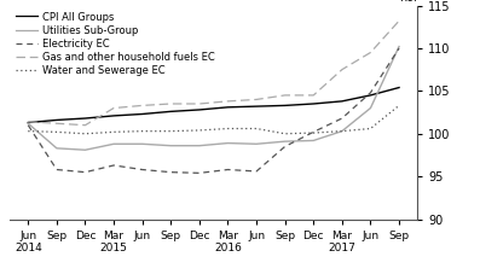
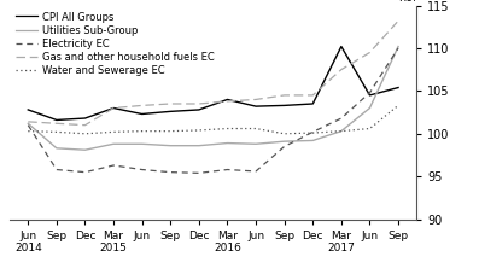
CPI All Groups/Jun 2014: 101.3 -> 102.8
CPI All Groups/Mar 2015: 102.1 -> 103.0
CPI All Groups/Mar 2016: 103.1 -> 104.0
CPI All Groups/Mar 2017: 103.8 -> 110.2
